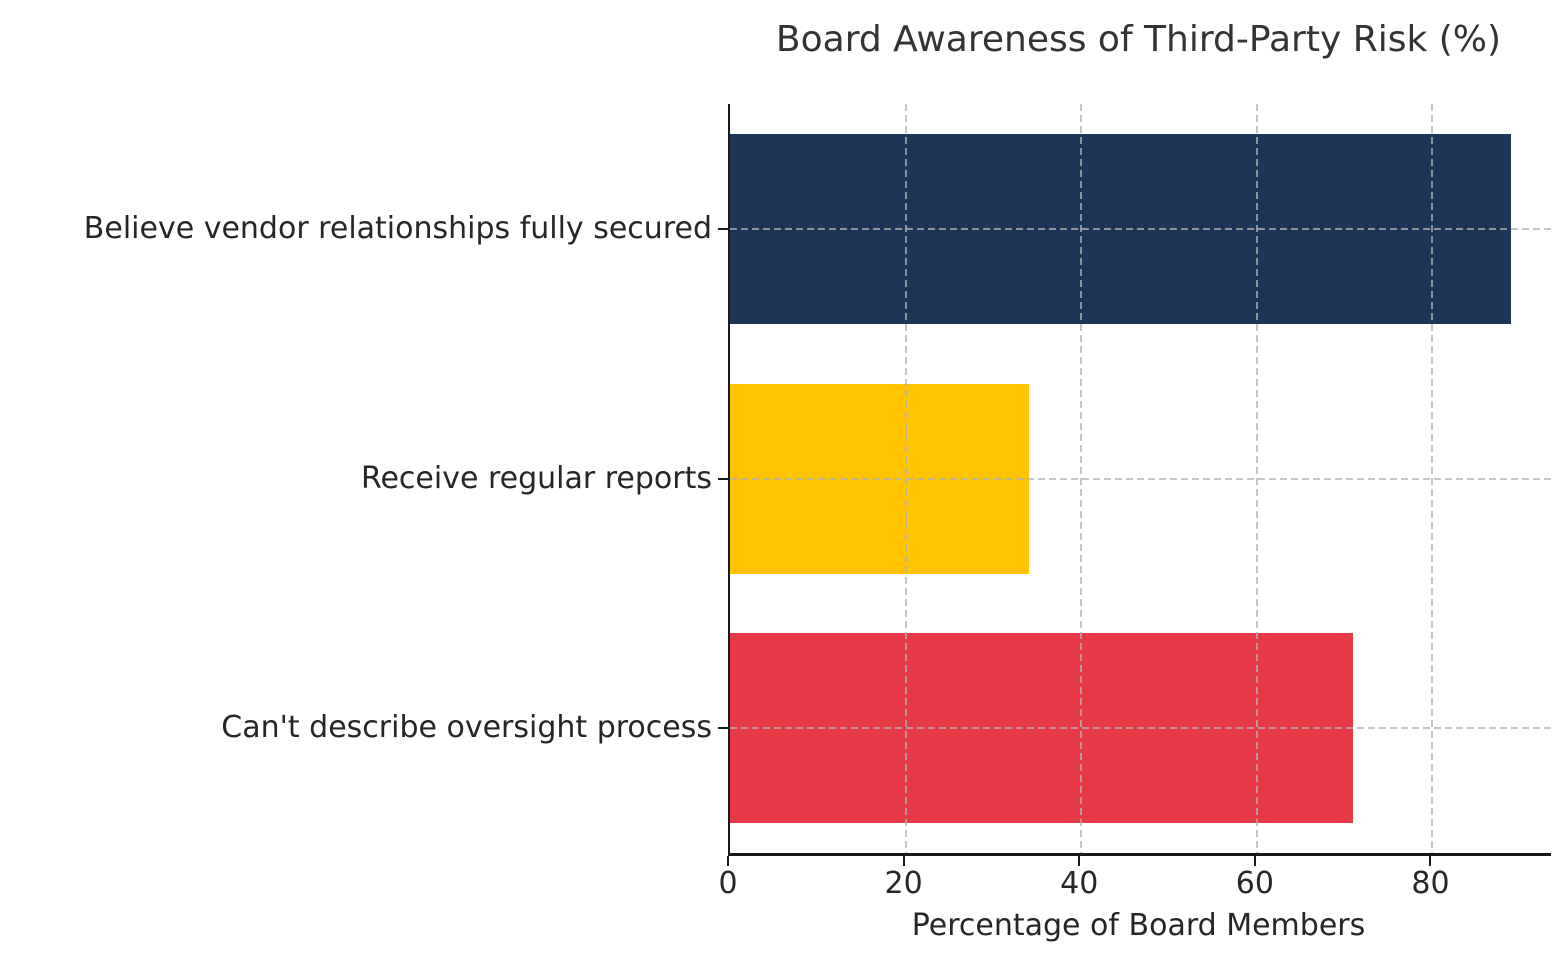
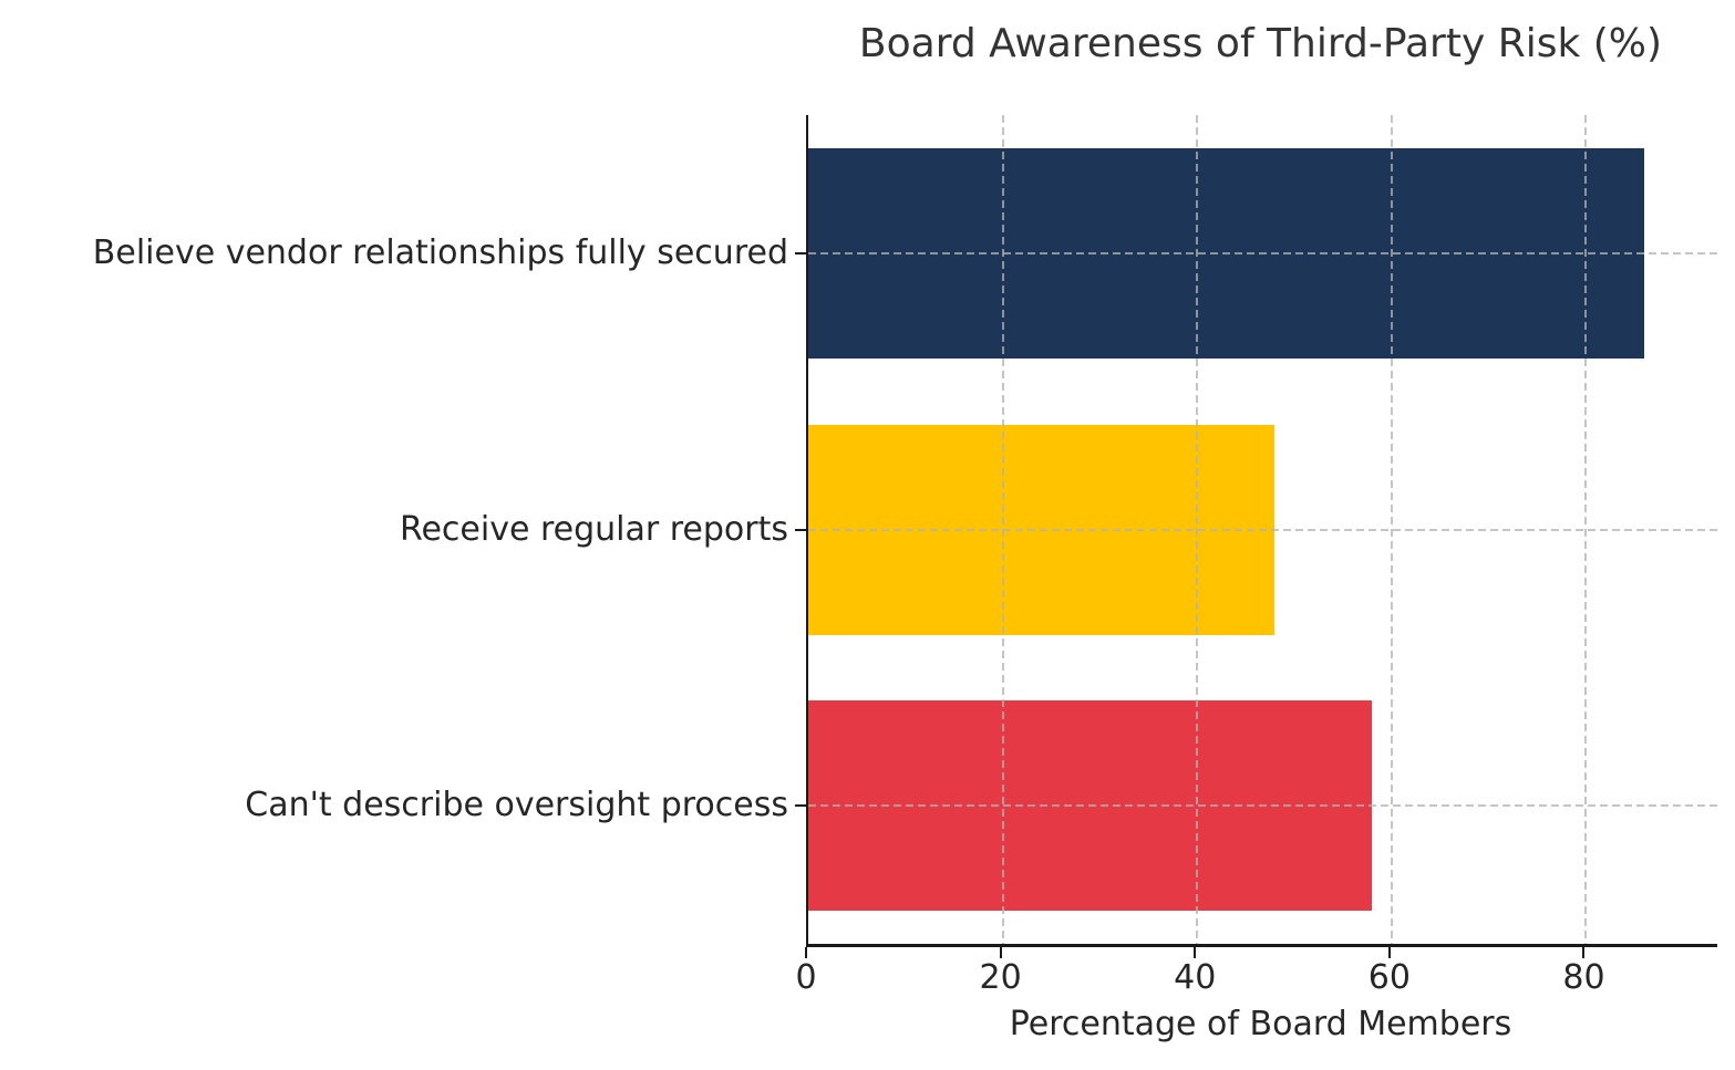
Believe vendor relationships fully secured: 89 -> 86
Receive regular reports: 34 -> 48
Can't describe oversight process: 71 -> 58
